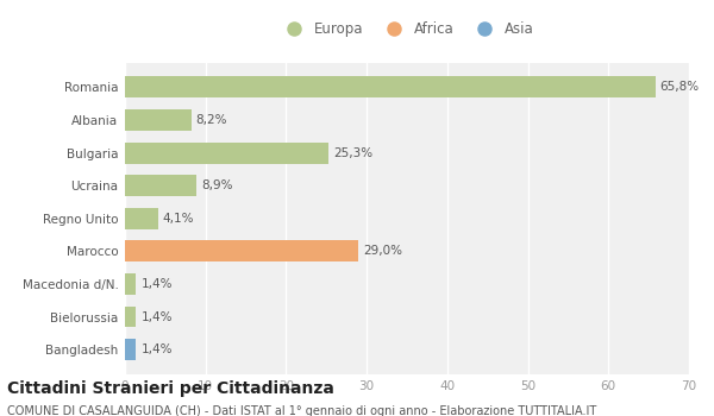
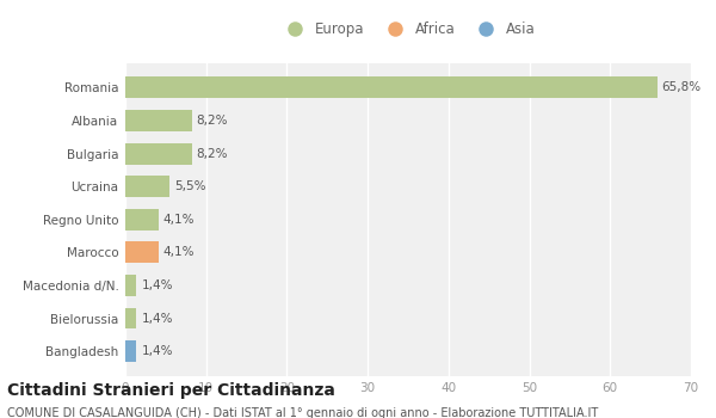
Bulgaria: 25,3% -> 8,2%
Ucraina: 8,9% -> 5,5%
Marocco: 29,0% -> 4,1%
